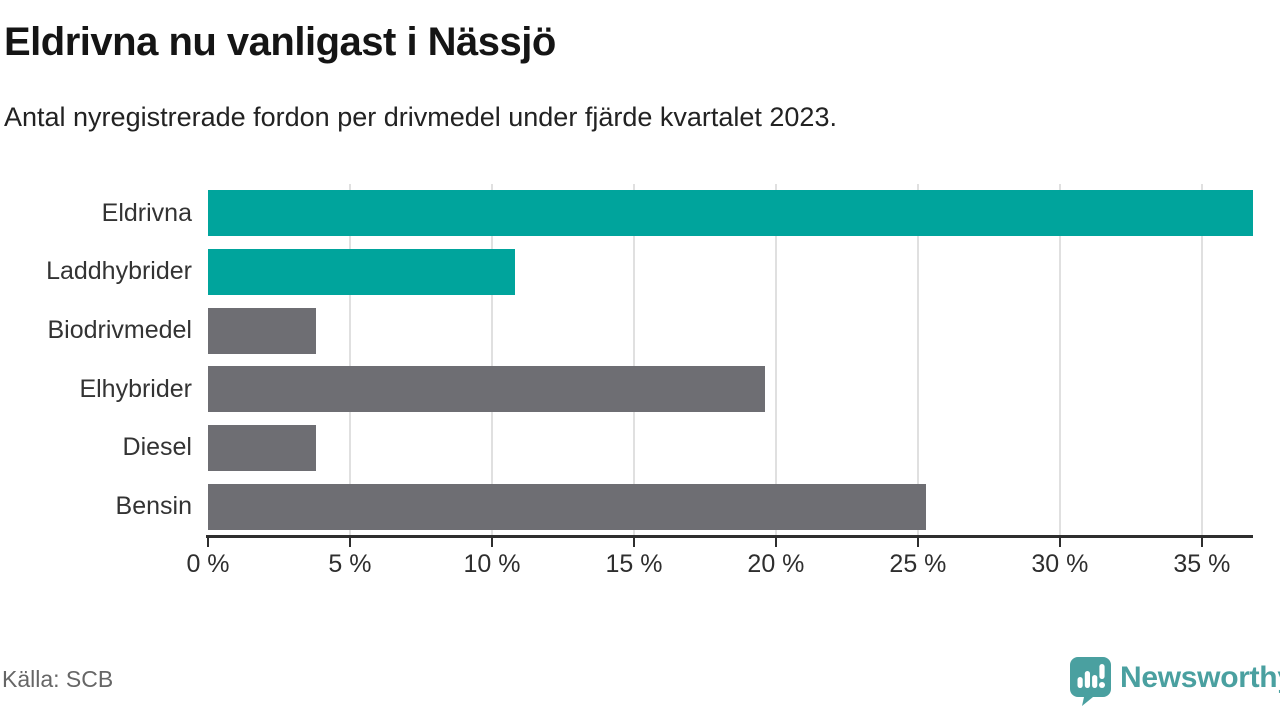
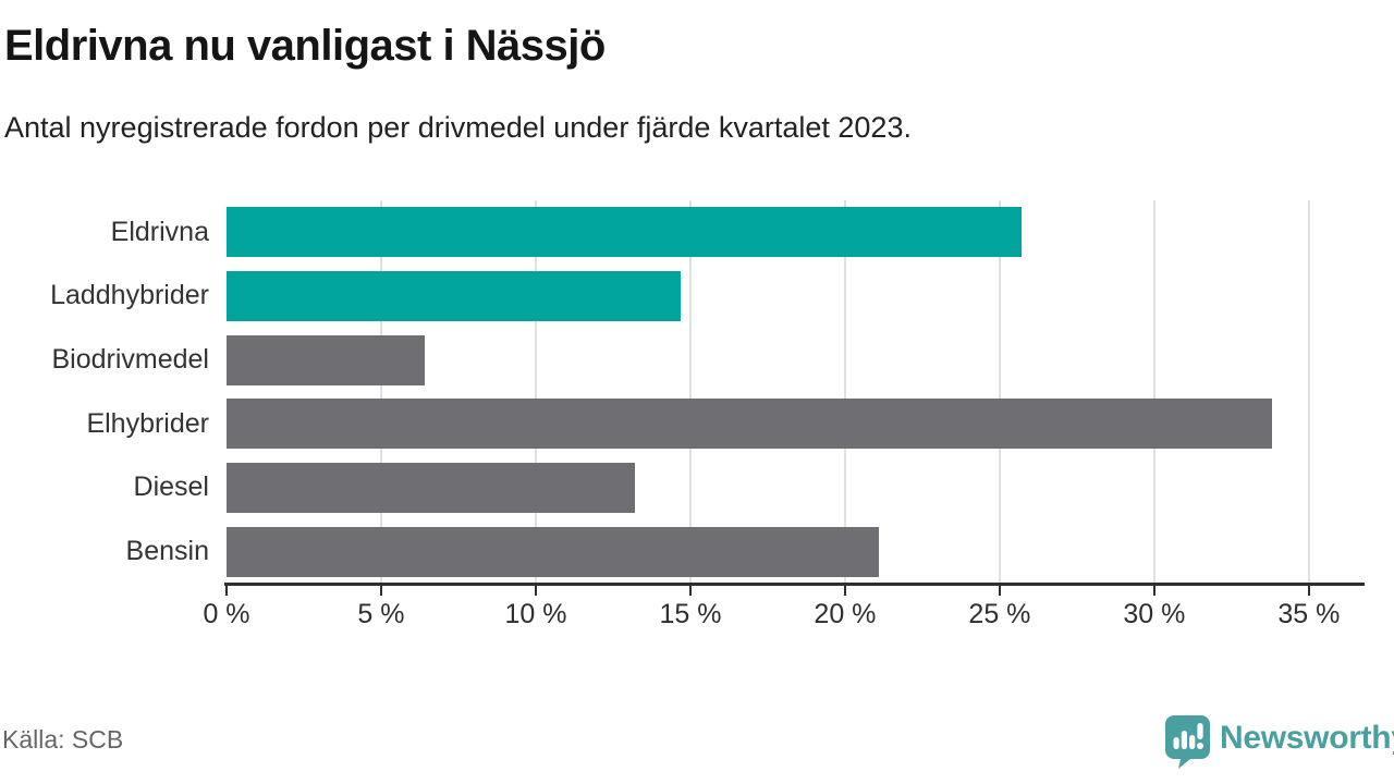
Eldrivna: 36.8% -> 25.7%
Laddhybrider: 10.8% -> 14.7%
Biodrivmedel: 3.8% -> 6.4%
Elhybrider: 19.6% -> 33.8%
Diesel: 3.8% -> 13.2%
Bensin: 25.3% -> 21.1%
